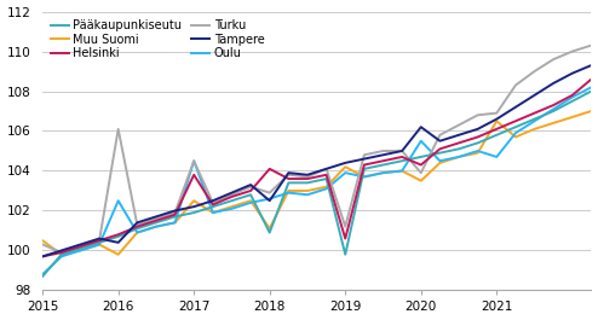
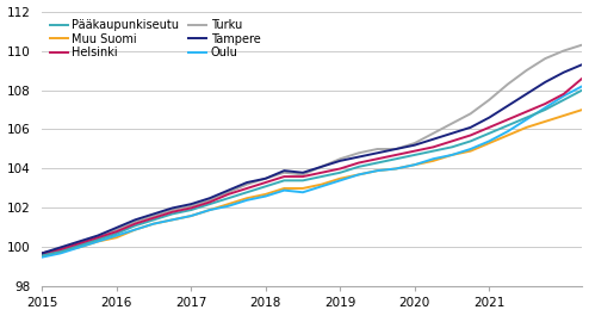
Pääkaupunkiseutu/2015: 98.7 -> 99.6
Muu Suomi/2015: 100.5 -> 99.6
Turku/2015: 100.3 -> 99.7
Oulu/2015: 98.8 -> 99.5
Tampere/2016: 100.4 -> 101.0
Muu Suomi/2016: 99.8 -> 100.5
Turku/2016: 106.1 -> 100.9
Oulu/2016: 102.5 -> 100.6
Helsinki/2017: 103.8 -> 102.0
Muu Suomi/2017: 102.5 -> 101.6
Turku/2017: 104.5 -> 102.1
Oulu/2017: 104.5 -> 101.6
Pääkaupunkiseutu/2018: 100.9 -> 103.1
Helsinki/2018: 104.1 -> 103.3
Tampere/2018: 102.5 -> 103.5
Muu Suomi/2018: 101.1 -> 102.7
Turku/2018: 102.9 -> 103.5
Pääkaupunkiseutu/2019: 99.8 -> 103.8
Helsinki/2019: 100.6 -> 104.0
Muu Suomi/2019: 104.2 -> 103.5
Turku/2019: 101.2 -> 104.5
Oulu/2019: 103.9 -> 103.4
Helsinki/2020: 104.3 -> 104.9
Tampere/2020: 106.2 -> 105.2
Muu Suomi/2020: 103.5 -> 104.2
Turku/2020: 103.9 -> 105.3
Oulu/2020: 105.5 -> 104.2
Muu Suomi/2021: 106.5 -> 105.3
Turku/2021: 106.9 -> 107.5
Oulu/2021: 104.7 -> 105.4
